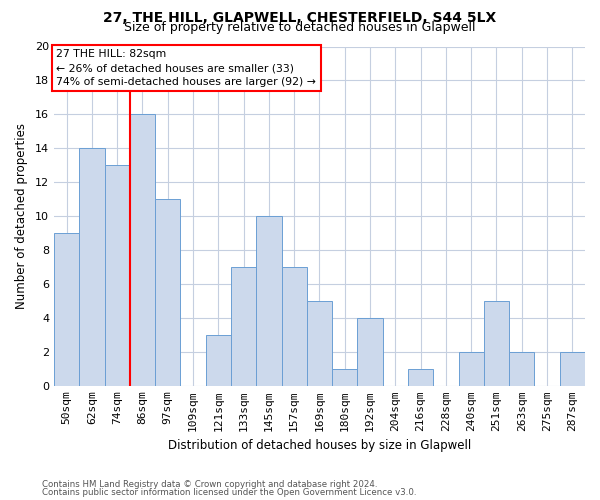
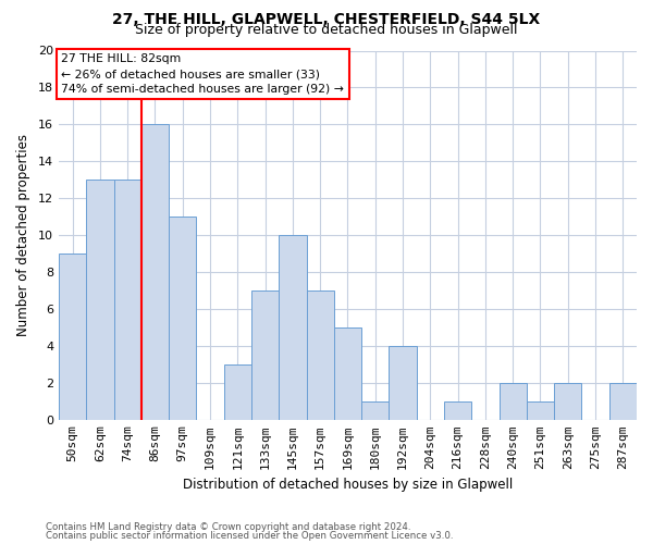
62sqm: 14 -> 13
251sqm: 5 -> 1
